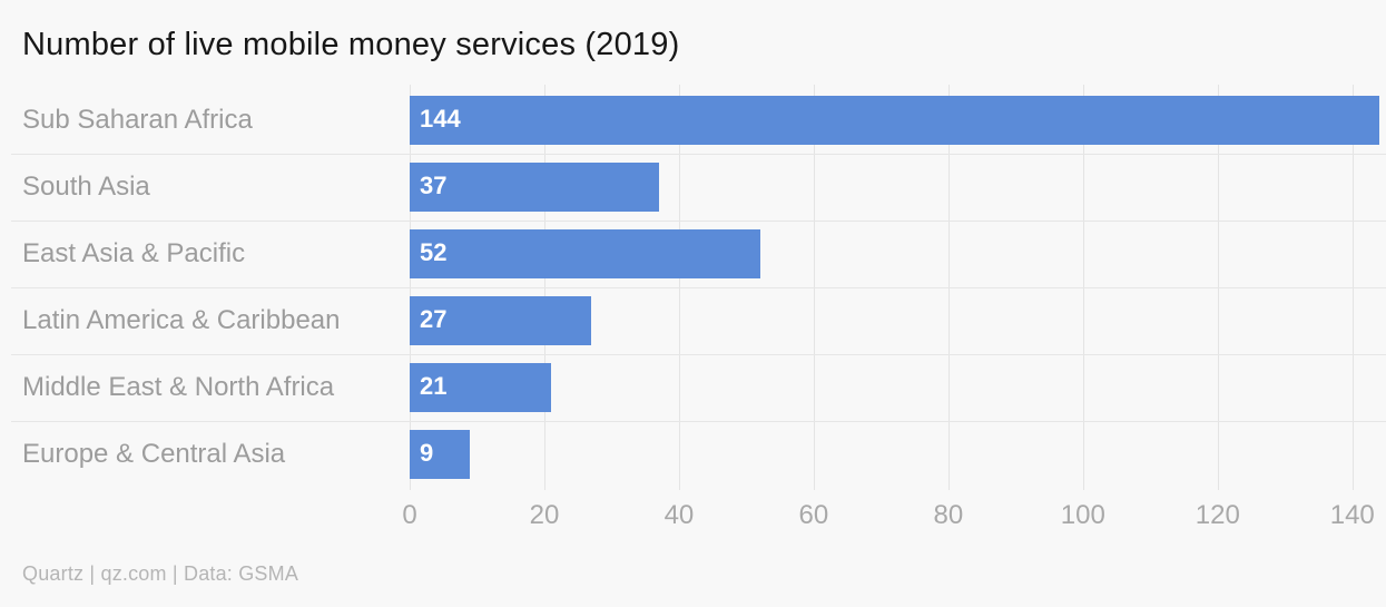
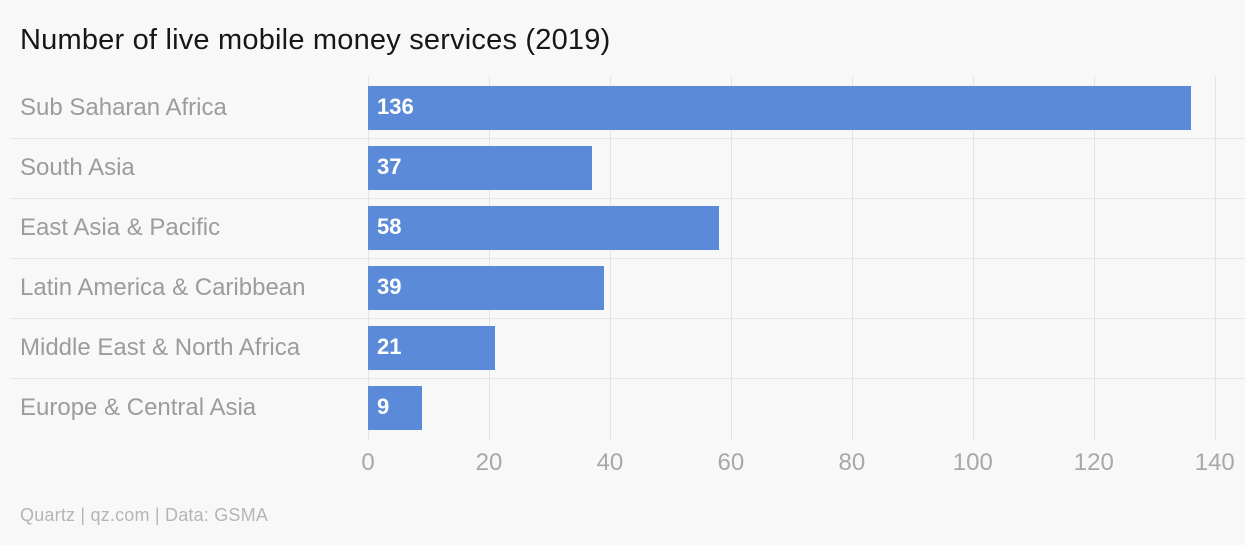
Sub Saharan Africa: 144 -> 136
East Asia & Pacific: 52 -> 58
Latin America & Caribbean: 27 -> 39
